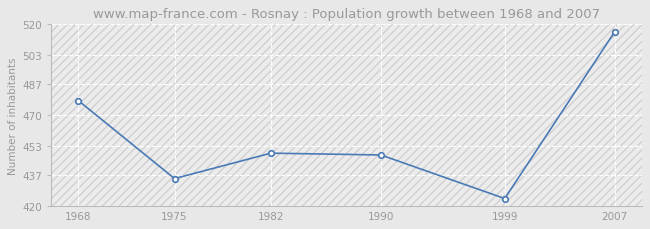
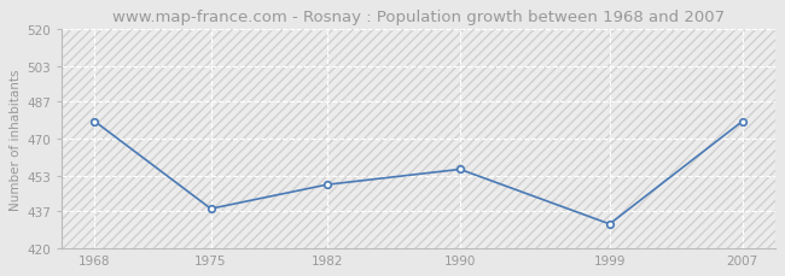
1975: 435 -> 438
1990: 448 -> 456
1999: 424 -> 431
2007: 516 -> 478
